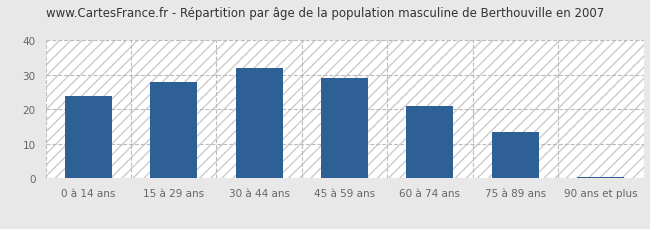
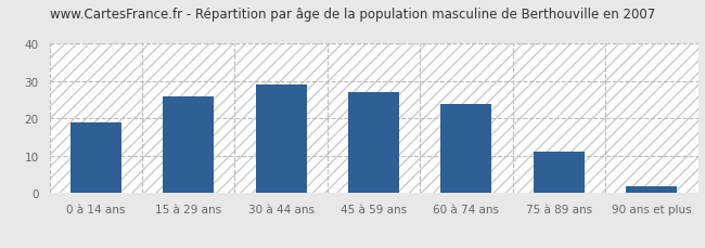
0 à 14 ans: 24.0 -> 19.0
15 à 29 ans: 28.0 -> 26.0
30 à 44 ans: 32.0 -> 29.0
45 à 59 ans: 29.0 -> 27.0
60 à 74 ans: 21.0 -> 24.0
75 à 89 ans: 13.5 -> 11.0
90 ans et plus: 0.5 -> 2.0
